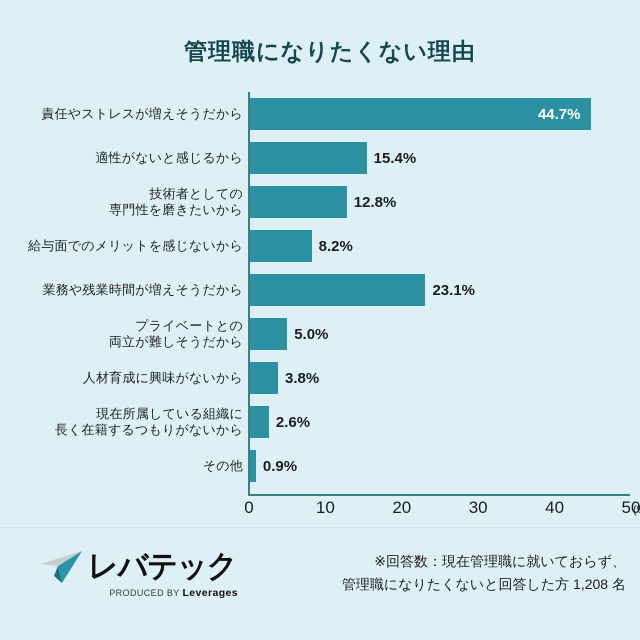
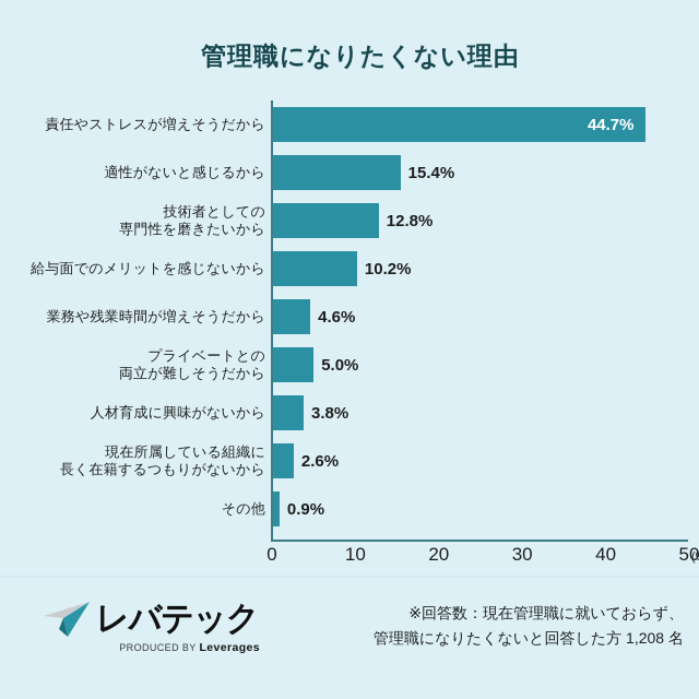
給与面でのメリットを感じないから: 8.2% -> 10.2%
業務や残業時間が増えそうだから: 23.1% -> 4.6%
